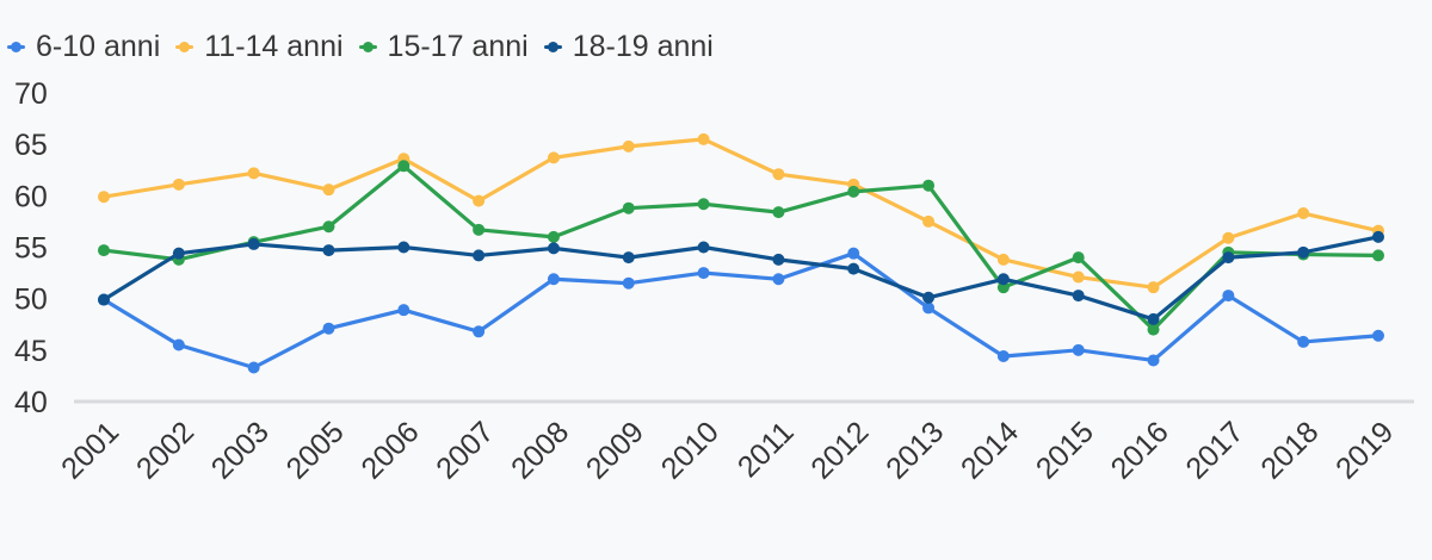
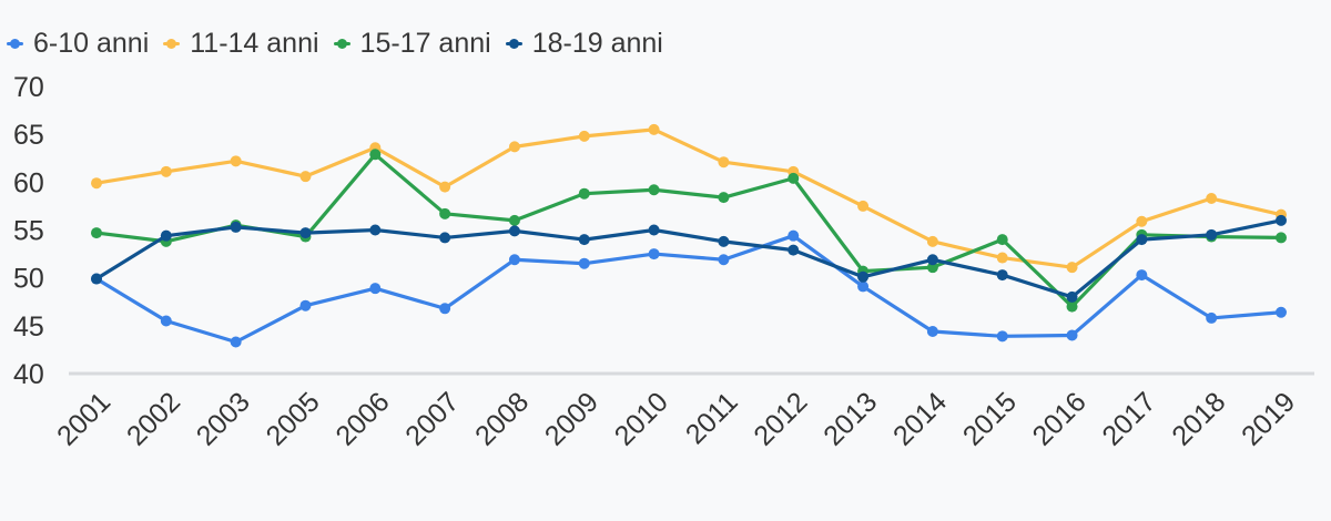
15-17 anni/2005: 57 -> 54
15-17 anni/2013: 61 -> 51
6-10 anni/2015: 45 -> 44
